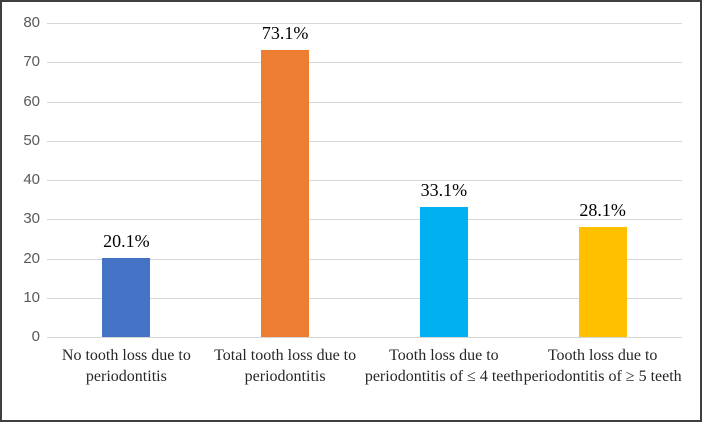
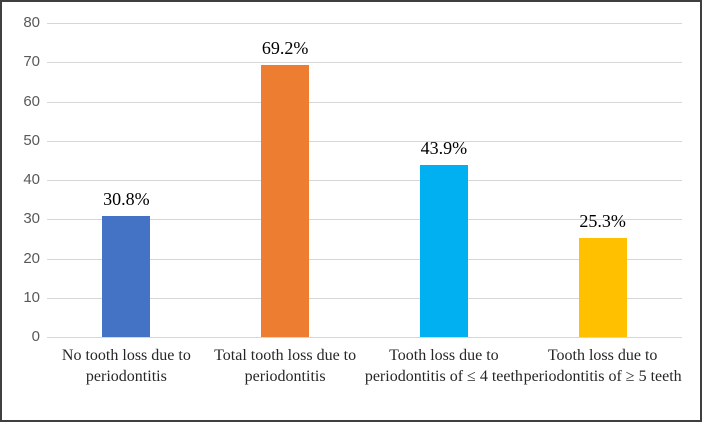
No tooth loss due to periodontitis: 20.1% -> 30.8%
Total tooth loss due to periodontitis: 73.1% -> 69.2%
Tooth loss due to periodontitis of ≤ 4 teeth: 33.1% -> 43.9%
Tooth loss due to periodontitis of ≥ 5 teeth: 28.1% -> 25.3%
